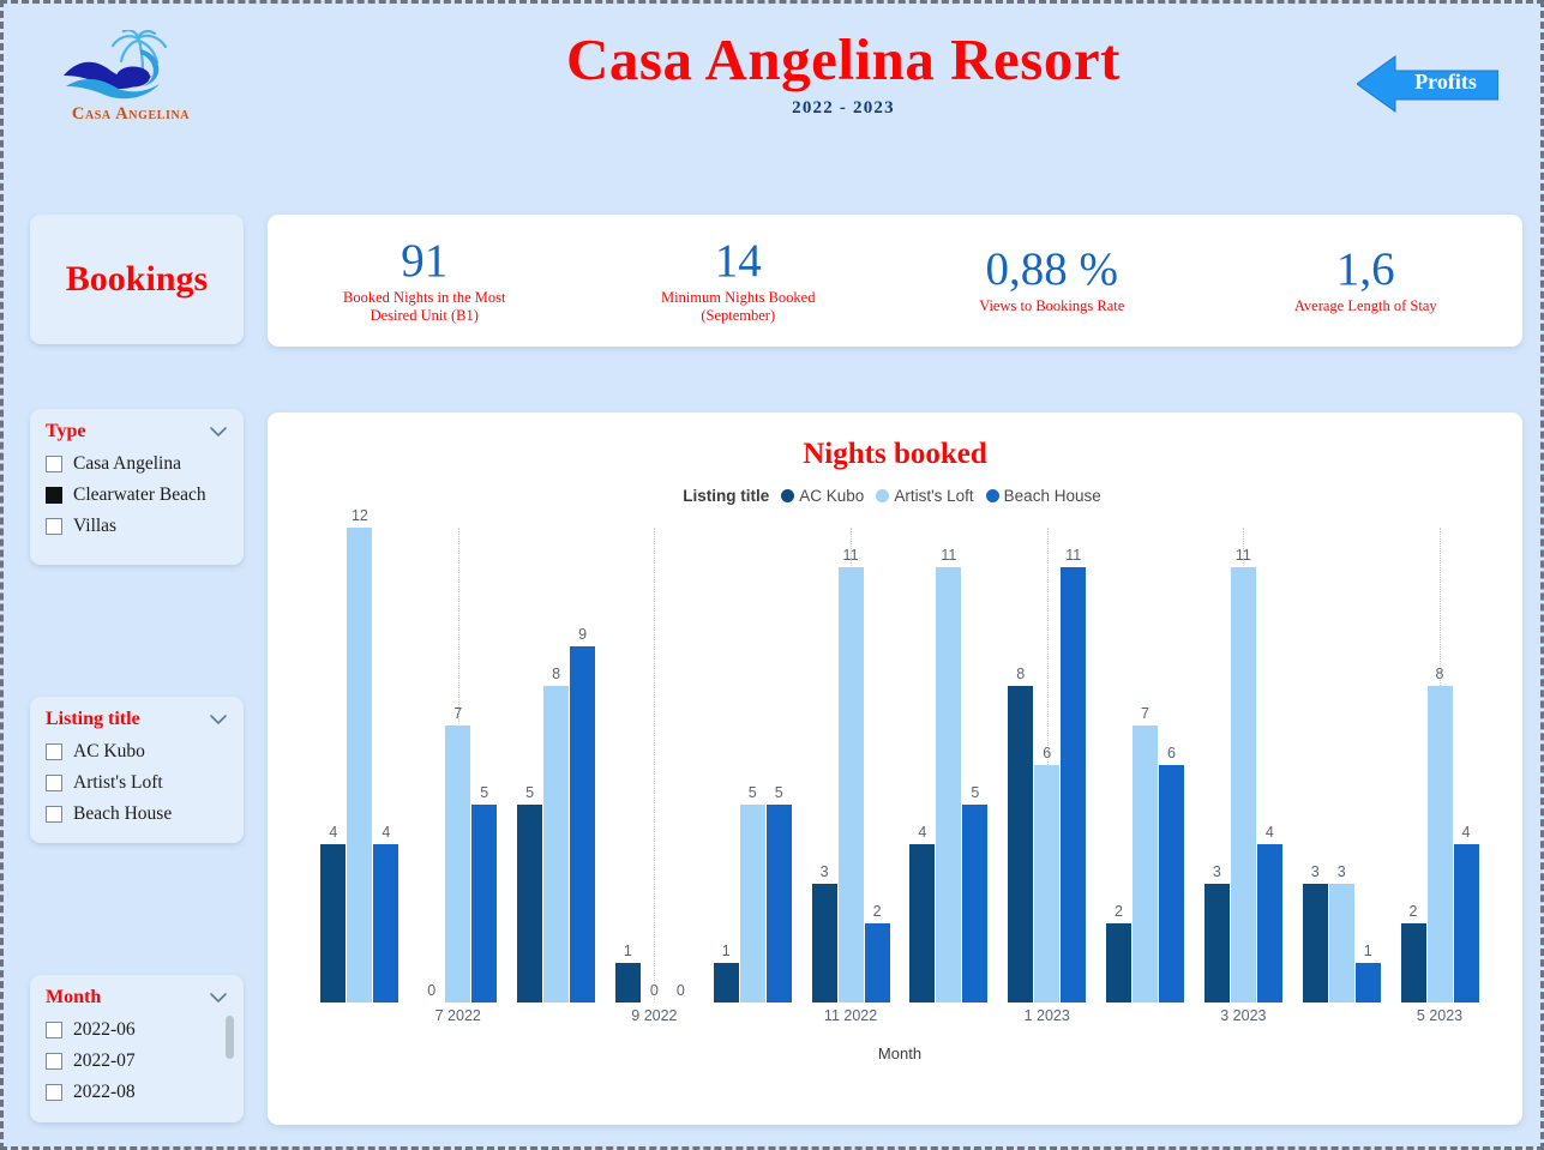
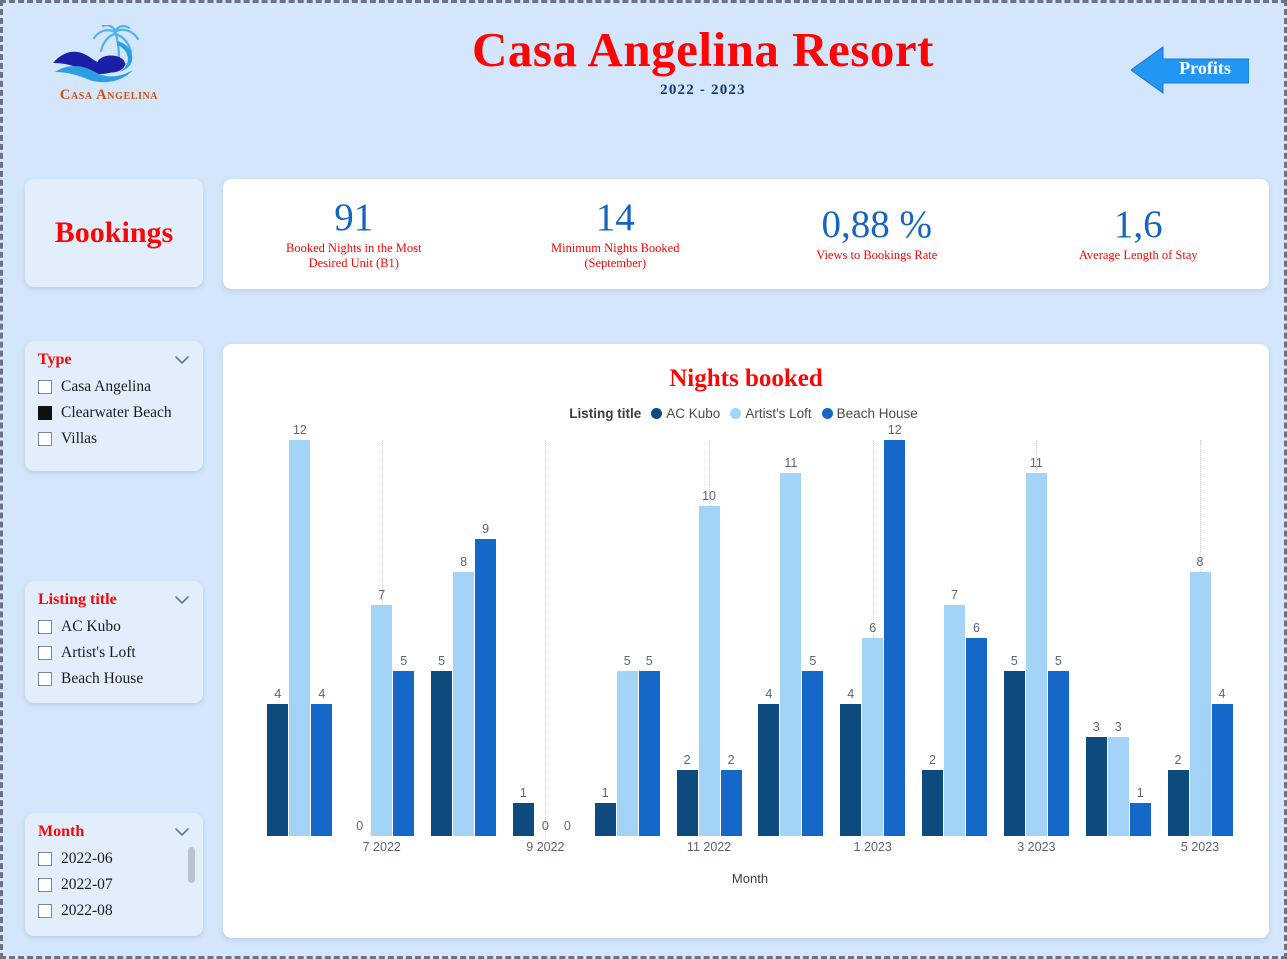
AC Kubo/11 2022: 3 -> 2
Artist's Loft/11 2022: 11 -> 10
AC Kubo/1 2023: 8 -> 4
Beach House/1 2023: 11 -> 12
AC Kubo/3 2023: 3 -> 5
Beach House/3 2023: 4 -> 5
